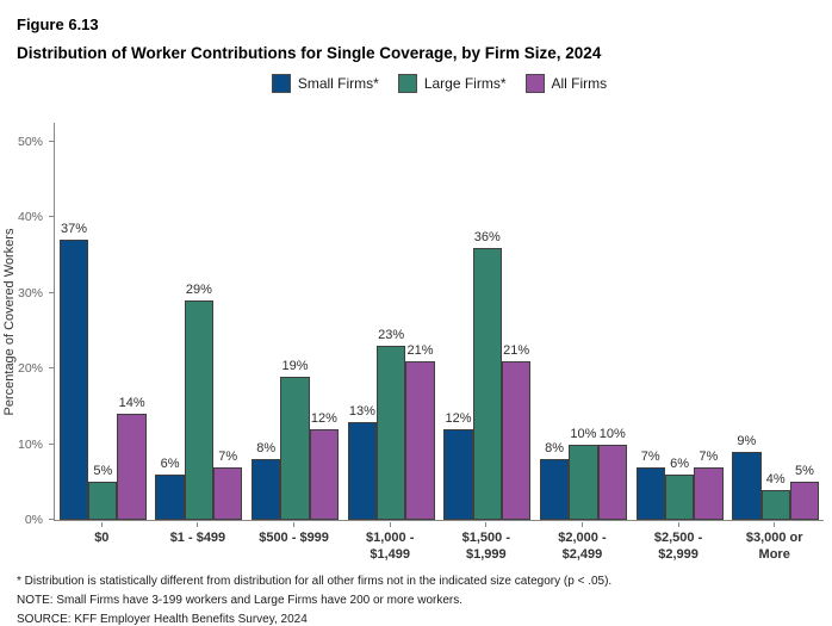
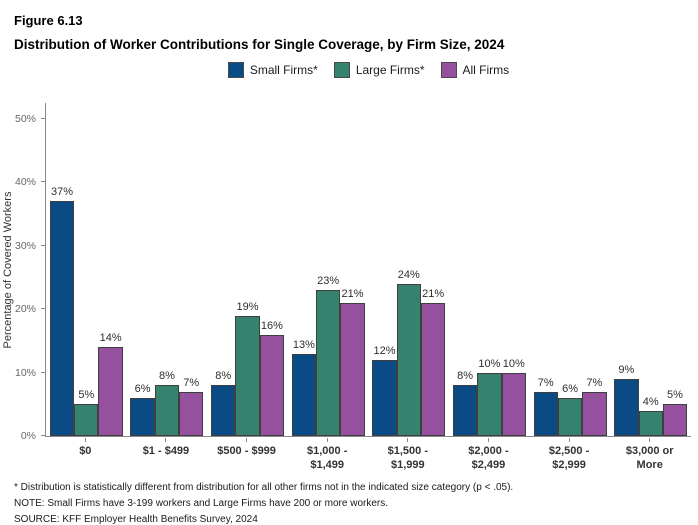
Large Firms*/$1 - $499: 29% -> 8%
All Firms/$500 - $999: 12% -> 16%
Large Firms*/$1,500 - $1,999: 36% -> 24%
